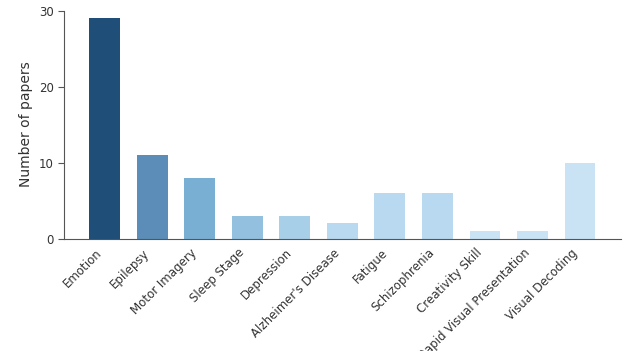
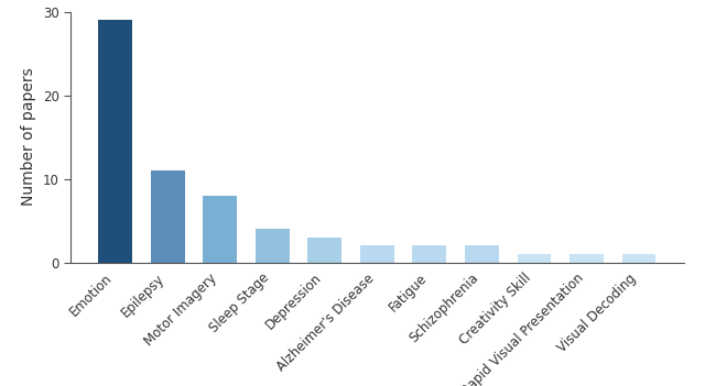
Sleep Stage: 3 -> 4
Fatigue: 6 -> 2
Schizophrenia: 6 -> 2
Visual Decoding: 10 -> 1
